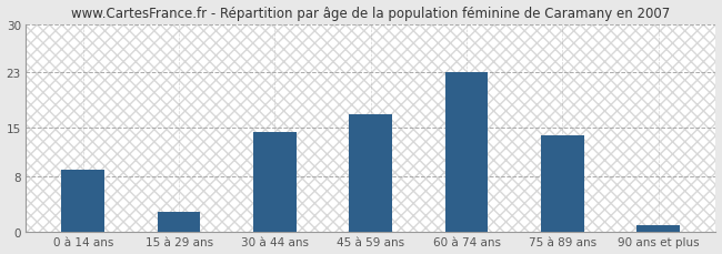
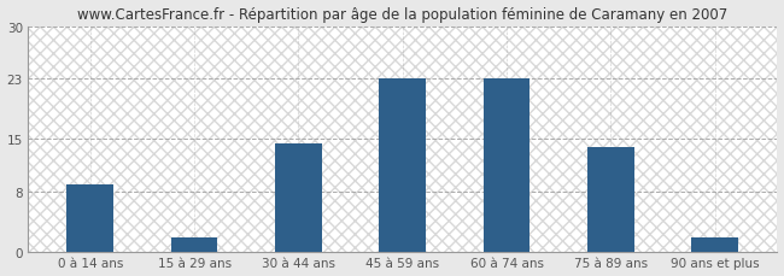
15 à 29 ans: 3.0 -> 2.0
45 à 59 ans: 17.0 -> 23.0
90 ans et plus: 1.0 -> 2.0
